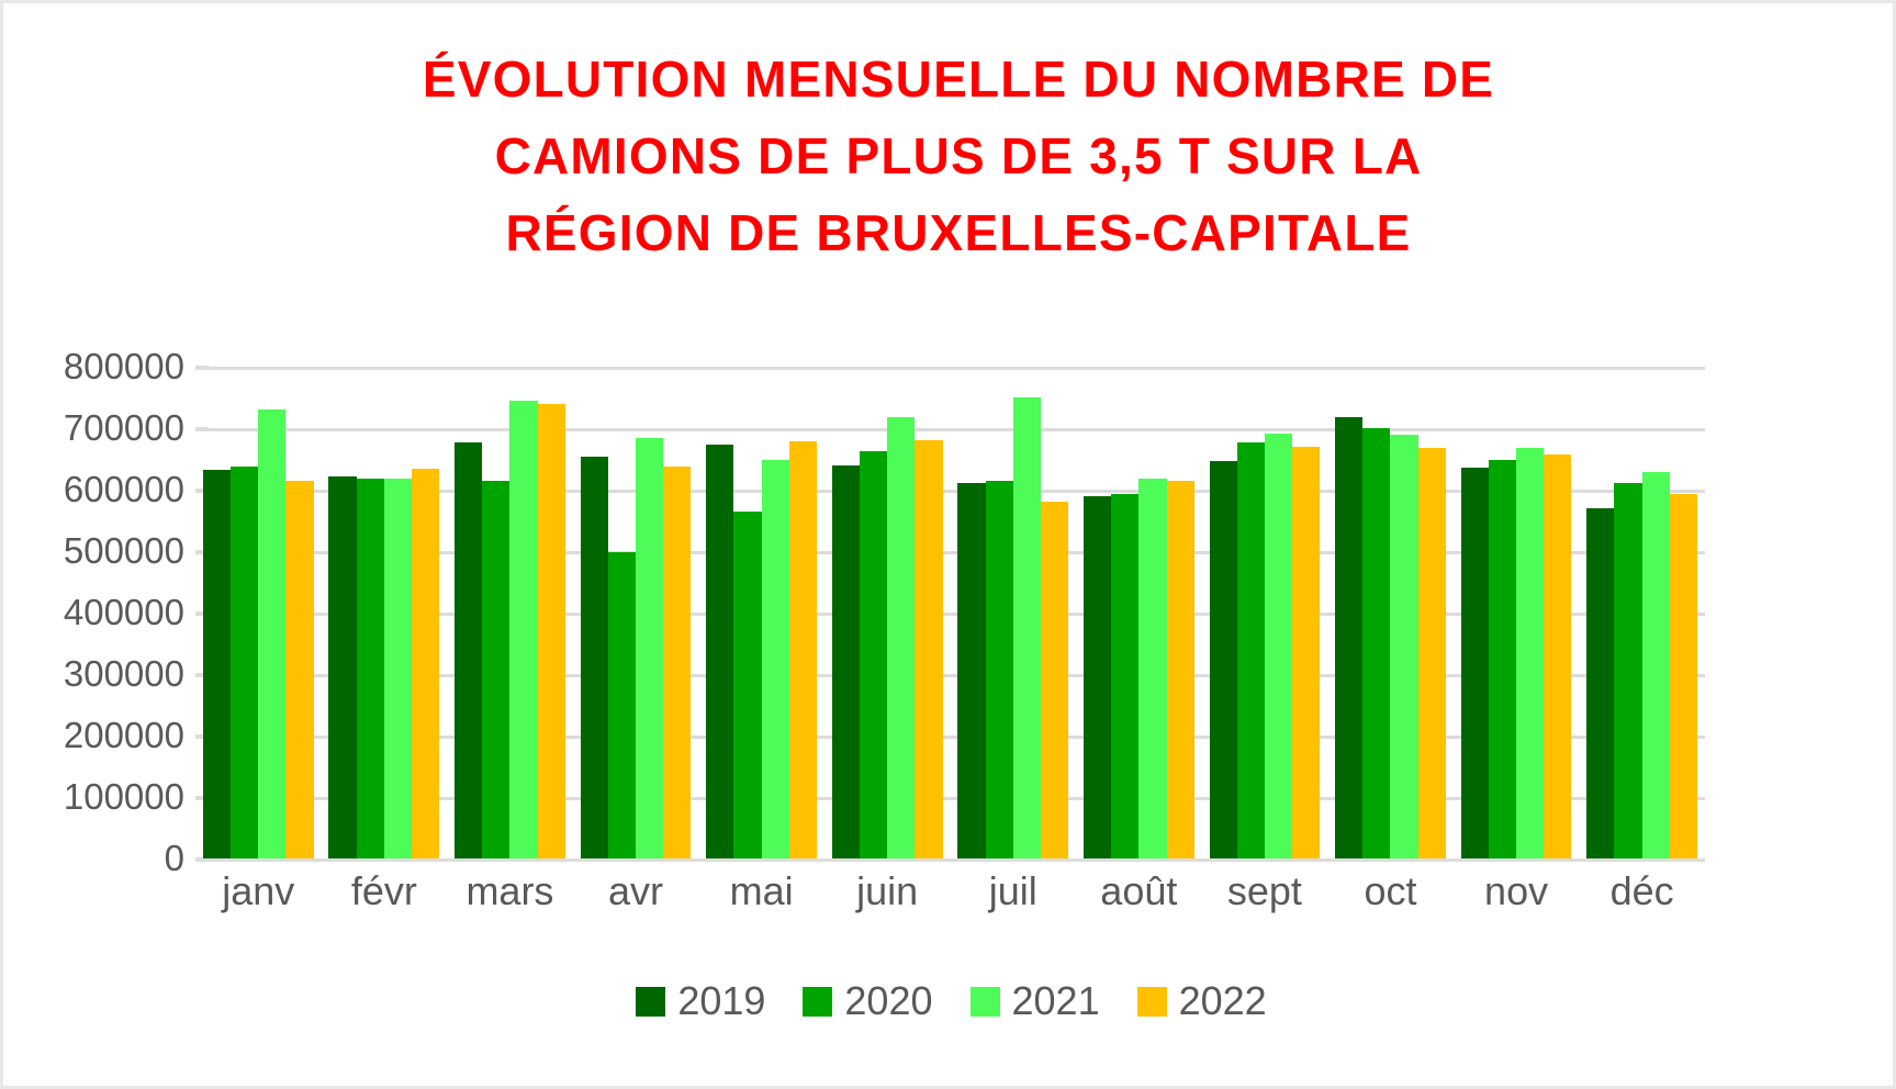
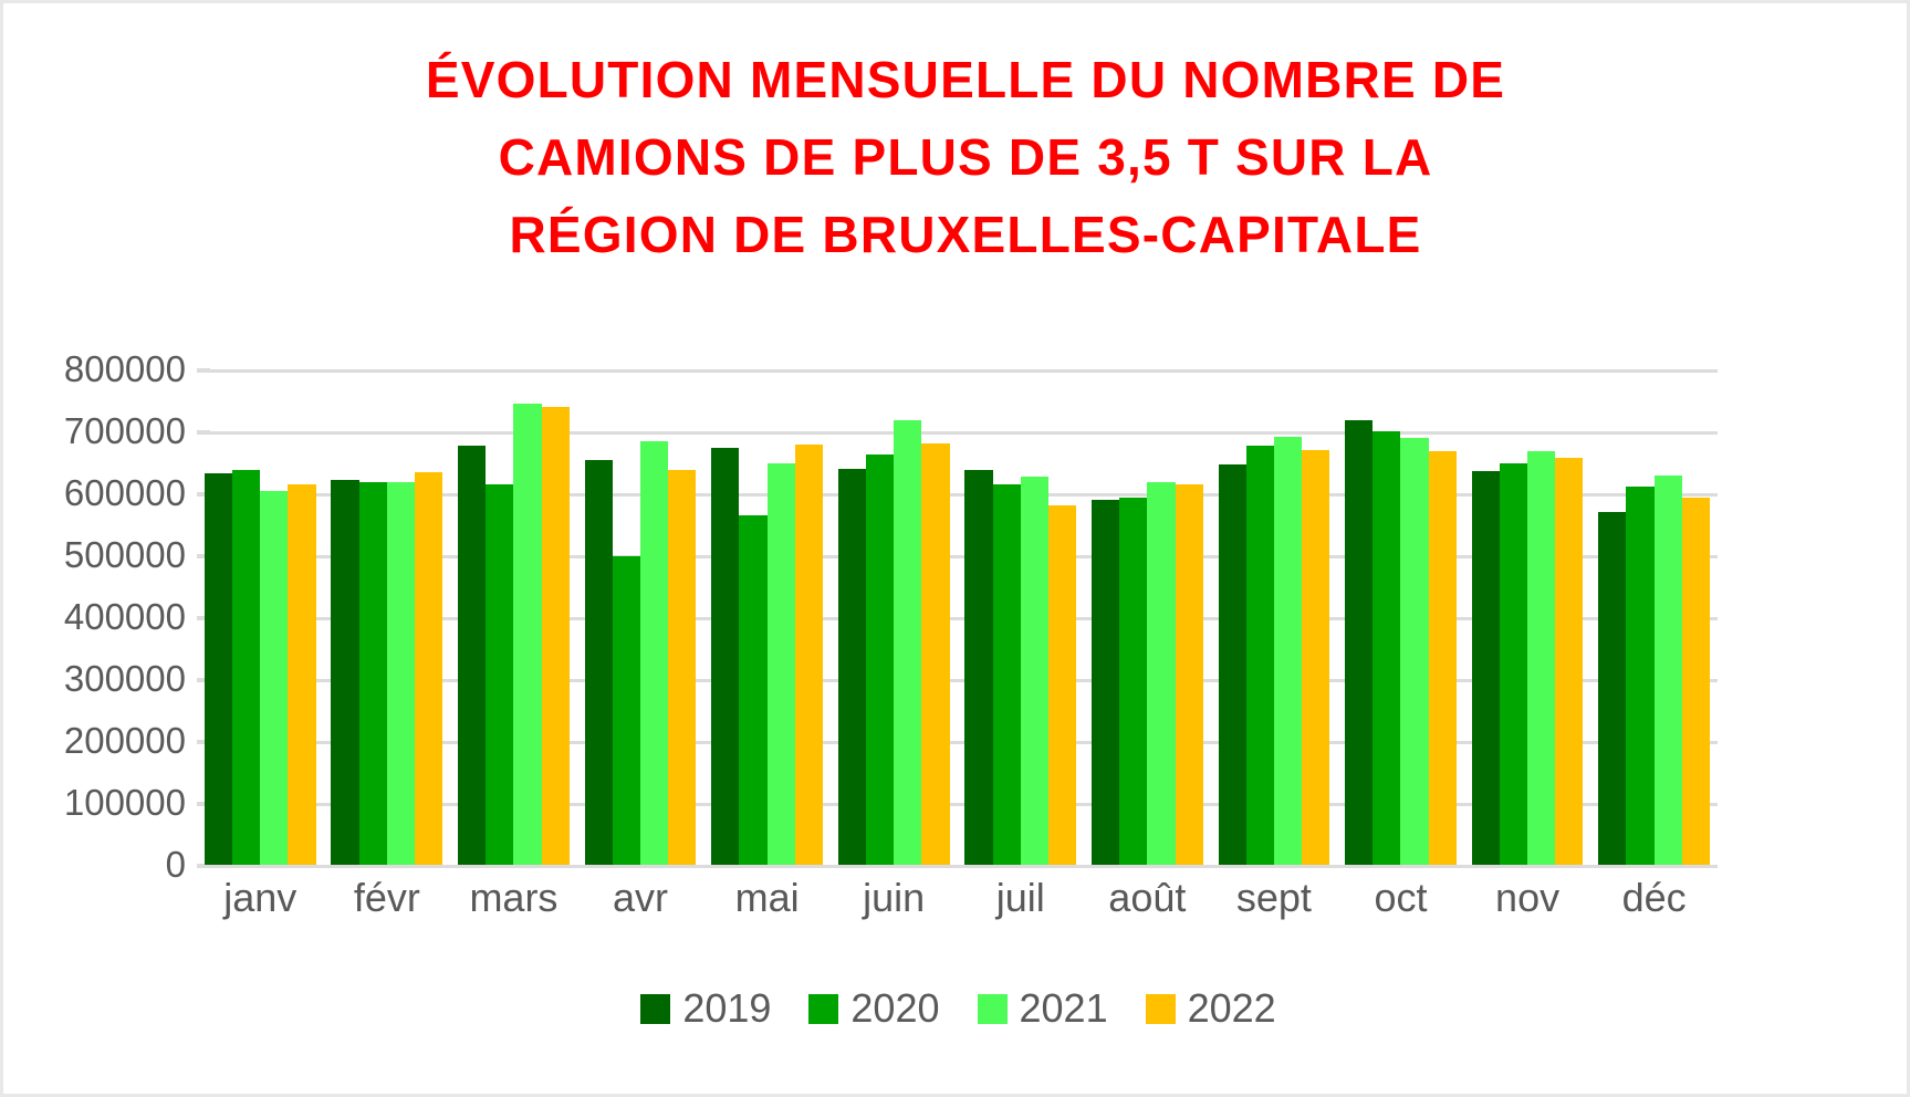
2021/janv: 730000 -> 600000
2019/juil: 610000 -> 640000
2021/juil: 750000 -> 630000
